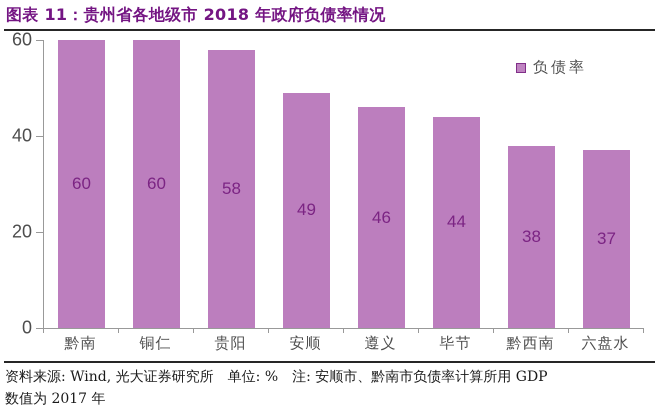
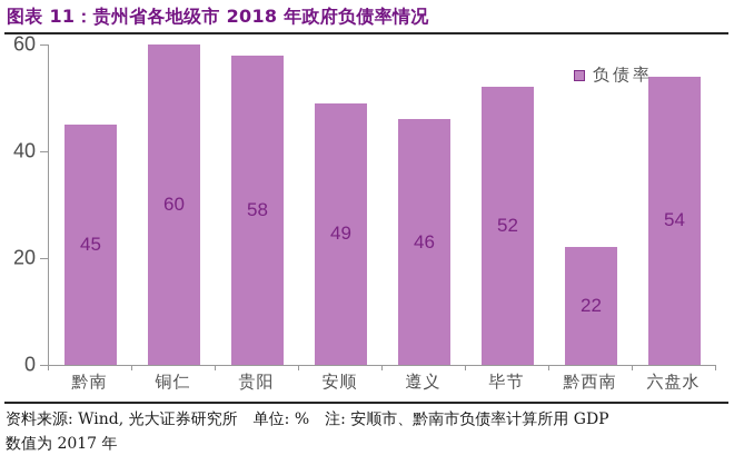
黔南: 60 -> 45
毕节: 44 -> 52
黔西南: 38 -> 22
六盘水: 37 -> 54
